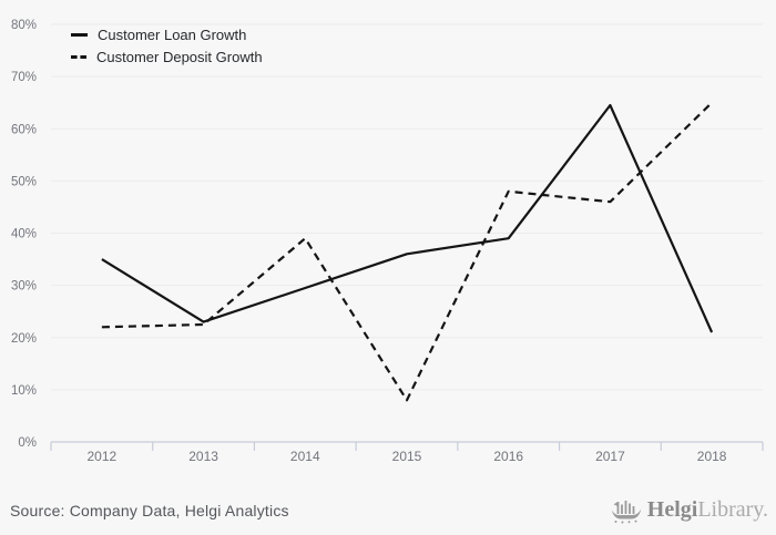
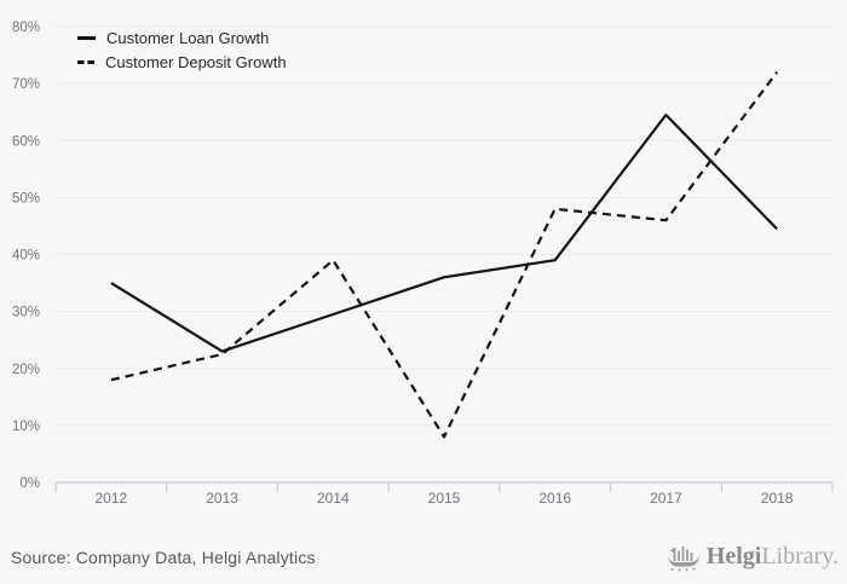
Customer Deposit Growth/2012: 22% -> 18%
Customer Loan Growth/2018: 21% -> 44%
Customer Deposit Growth/2018: 65% -> 72%
